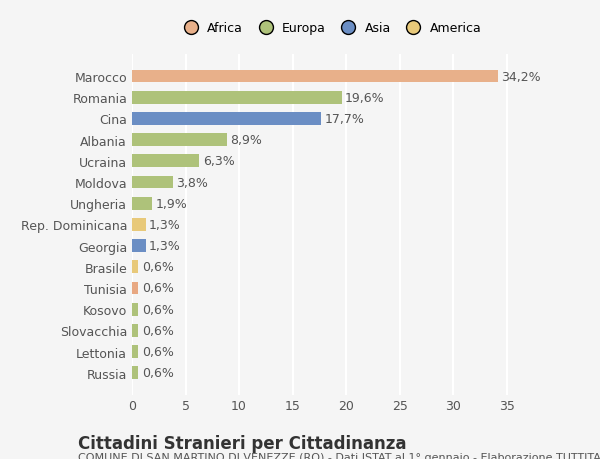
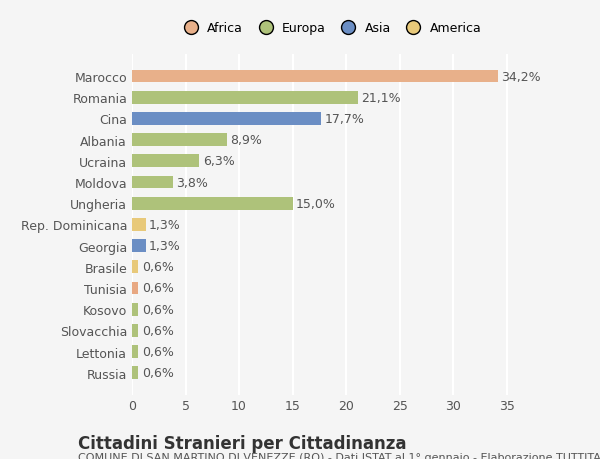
Romania: 19,6% -> 21,1%
Ungheria: 1,9% -> 15,0%
